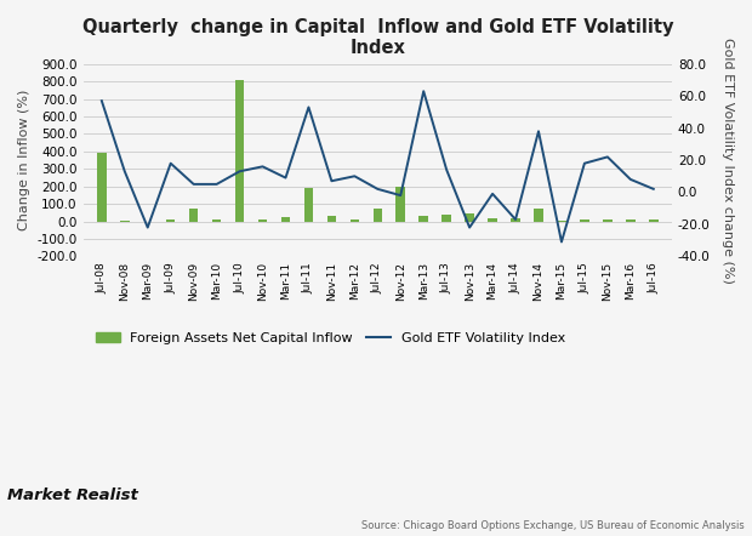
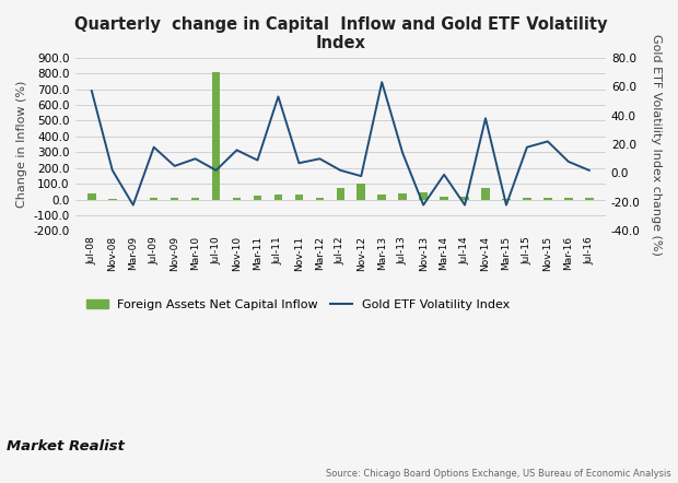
Foreign Assets Net Capital Inflow/Jul-08: 390 -> 40
Gold ETF Volatility Index/Nov-08: 13 -> 2
Foreign Assets Net Capital Inflow/Nov-09: 70 -> 10
Gold ETF Volatility Index/Mar-10: 5 -> 10
Gold ETF Volatility Index/Jul-10: 13 -> 2
Foreign Assets Net Capital Inflow/Jul-11: 190 -> 30
Foreign Assets Net Capital Inflow/Nov-12: 200 -> 100
Gold ETF Volatility Index/Jul-14: -17 -> -22
Gold ETF Volatility Index/Mar-15: -31 -> -22
